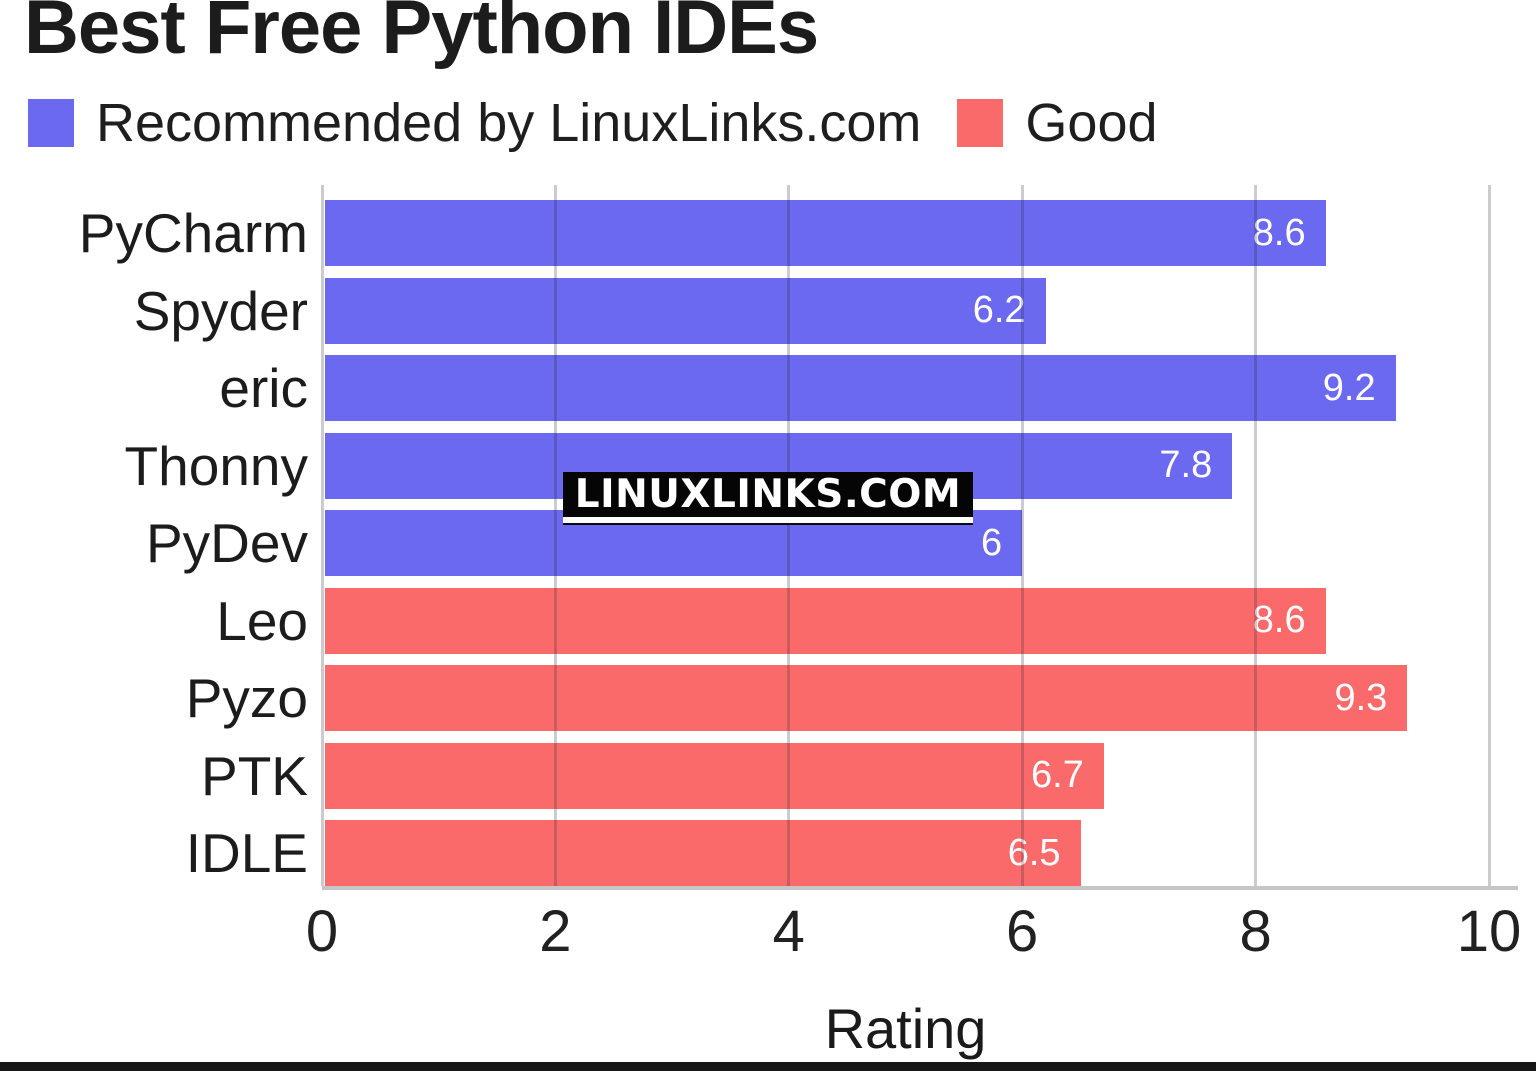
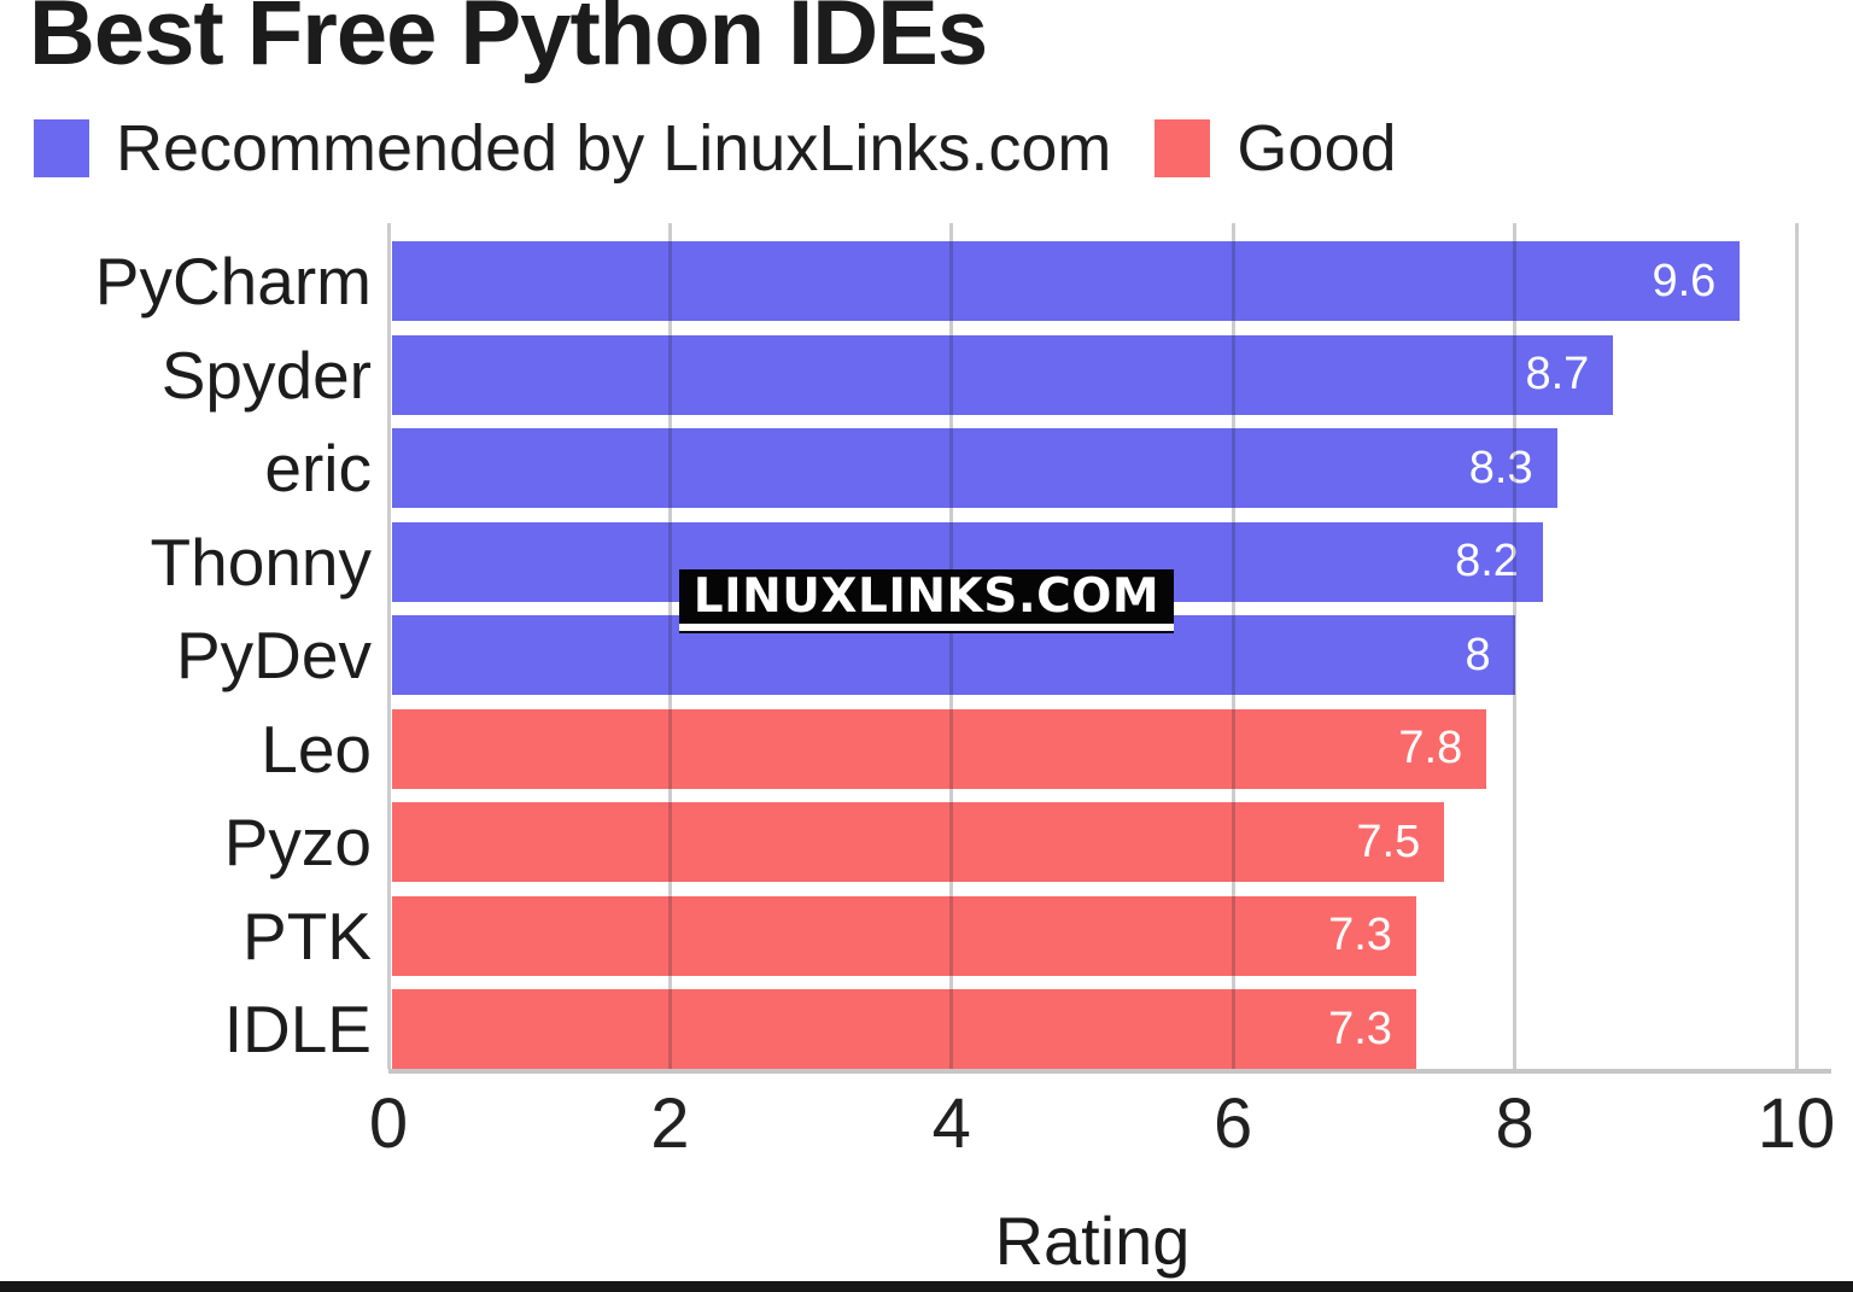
PyCharm: 8.6 -> 9.6
Spyder: 6.2 -> 8.7
eric: 9.2 -> 8.3
Thonny: 7.8 -> 8.2
PyDev: 6 -> 8
Leo: 8.6 -> 7.8
Pyzo: 9.3 -> 7.5
PTK: 6.7 -> 7.3
IDLE: 6.5 -> 7.3
